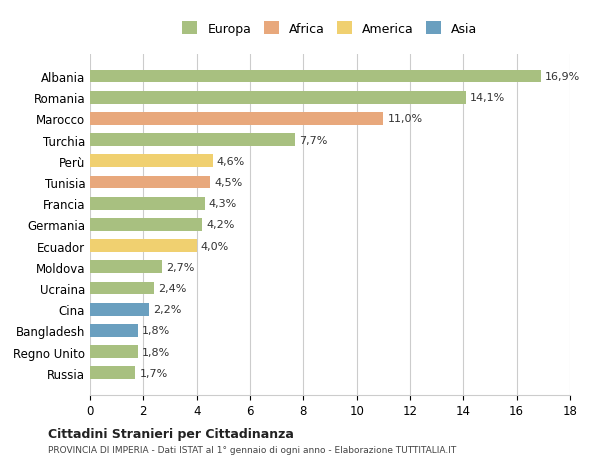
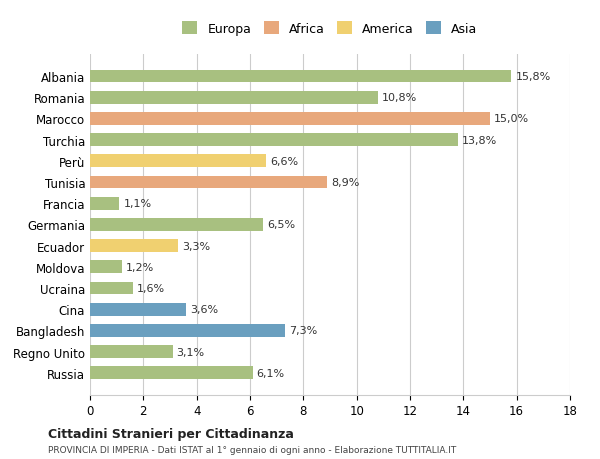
Albania: 16,9% -> 15,8%
Romania: 14,1% -> 10,8%
Marocco: 11,0% -> 15,0%
Turchia: 7,7% -> 13,8%
Perù: 4,6% -> 6,6%
Tunisia: 4,5% -> 8,9%
Francia: 4,3% -> 1,1%
Germania: 4,2% -> 6,5%
Ecuador: 4,0% -> 3,3%
Moldova: 2,7% -> 1,2%
Ucraina: 2,4% -> 1,6%
Cina: 2,2% -> 3,6%
Bangladesh: 1,8% -> 7,3%
Regno Unito: 1,8% -> 3,1%
Russia: 1,7% -> 6,1%
